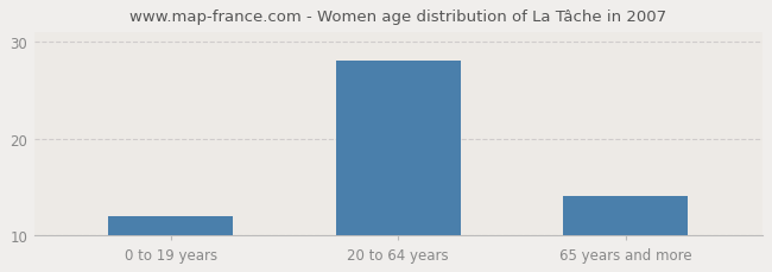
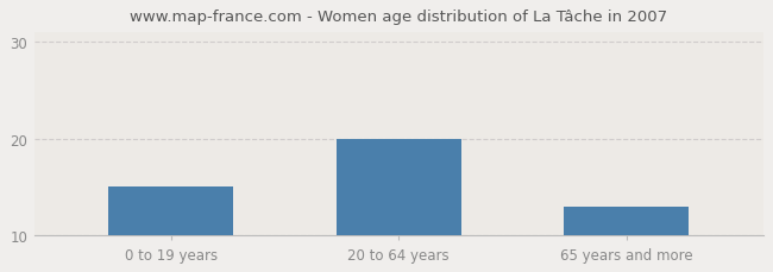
0 to 19 years: 12 -> 15
20 to 64 years: 28 -> 20
65 years and more: 14 -> 13
